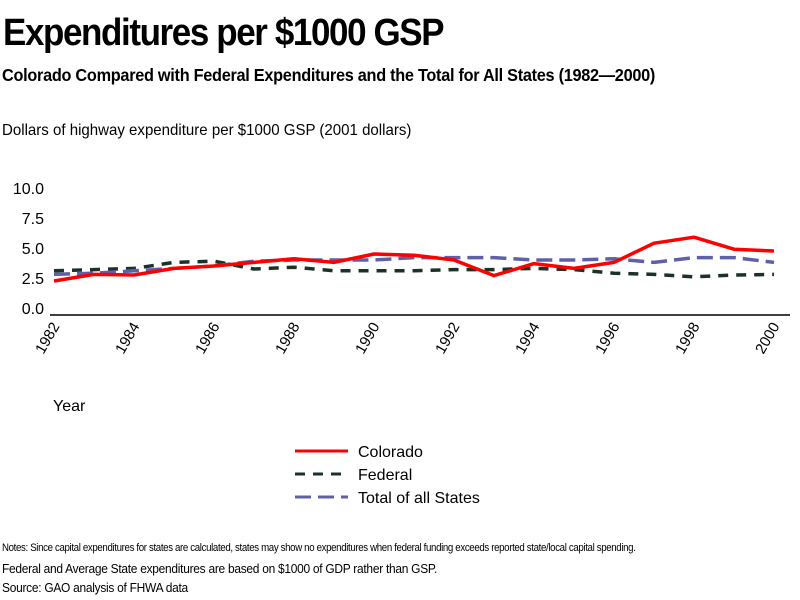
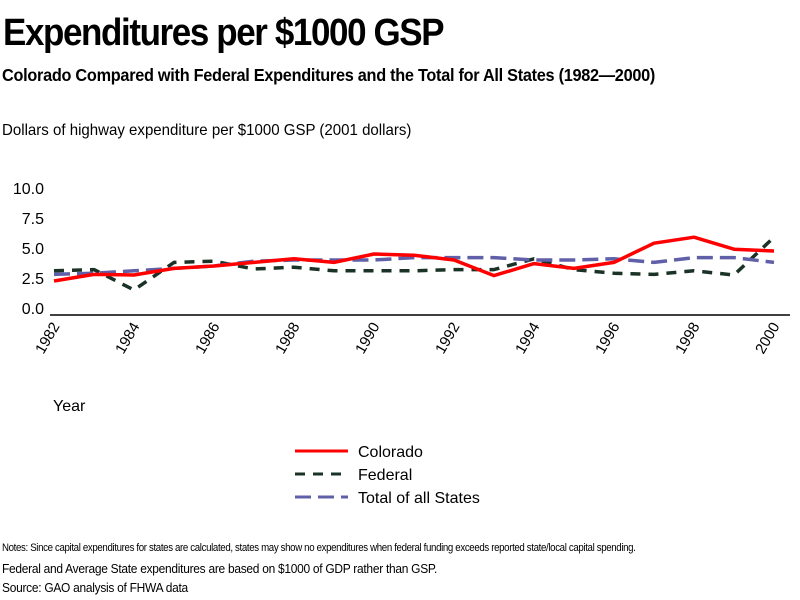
Federal/1984: 3.3 -> 1.5
Federal/1994: 3.3 -> 4.1
Federal/1998: 2.6 -> 3.1
Federal/2000: 2.8 -> 5.9
